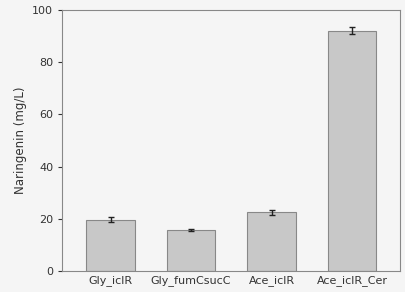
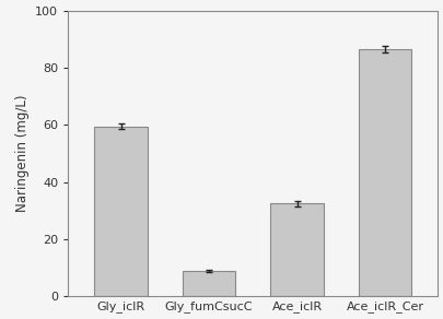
Gly_iclR: 19.8 -> 59.5
Gly_fumCsucC: 15.7 -> 9.0
Ace_iclR: 22.5 -> 32.5
Ace_iclR_Cer: 92.0 -> 86.5
